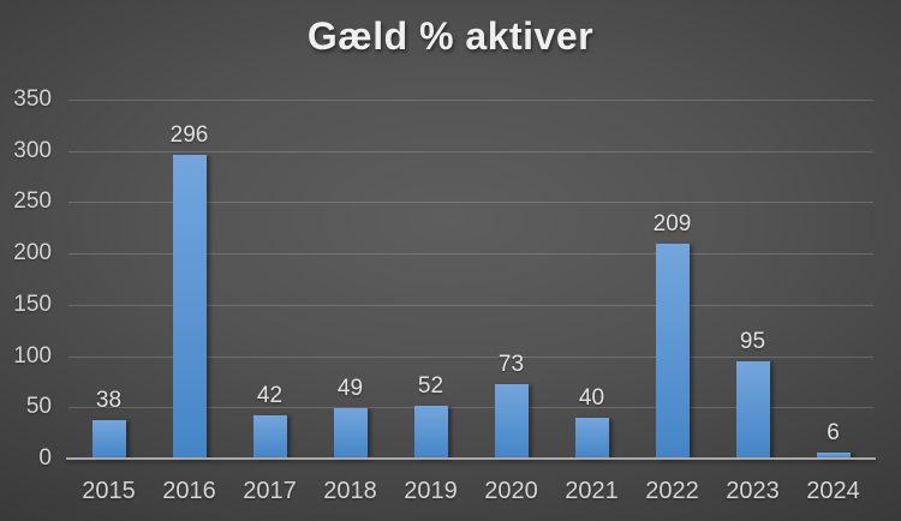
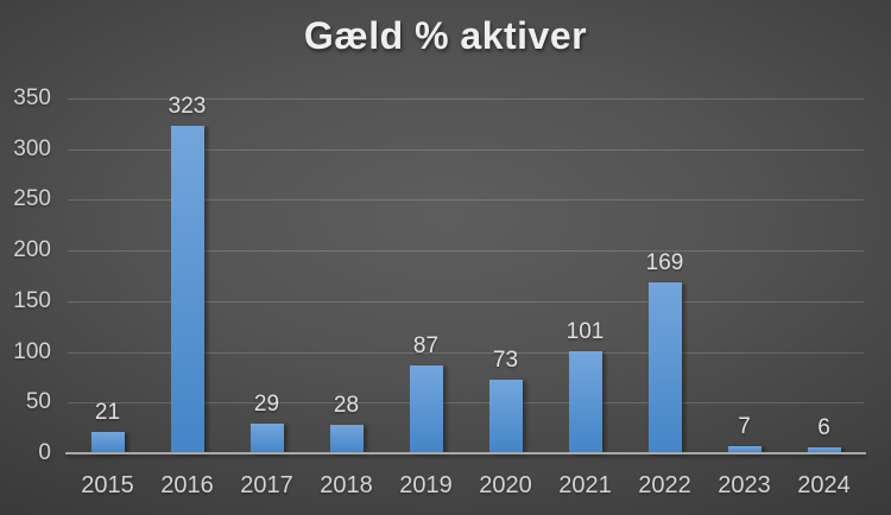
2015: 38 -> 21
2016: 296 -> 323
2017: 42 -> 29
2018: 49 -> 28
2019: 52 -> 87
2021: 40 -> 101
2022: 209 -> 169
2023: 95 -> 7
